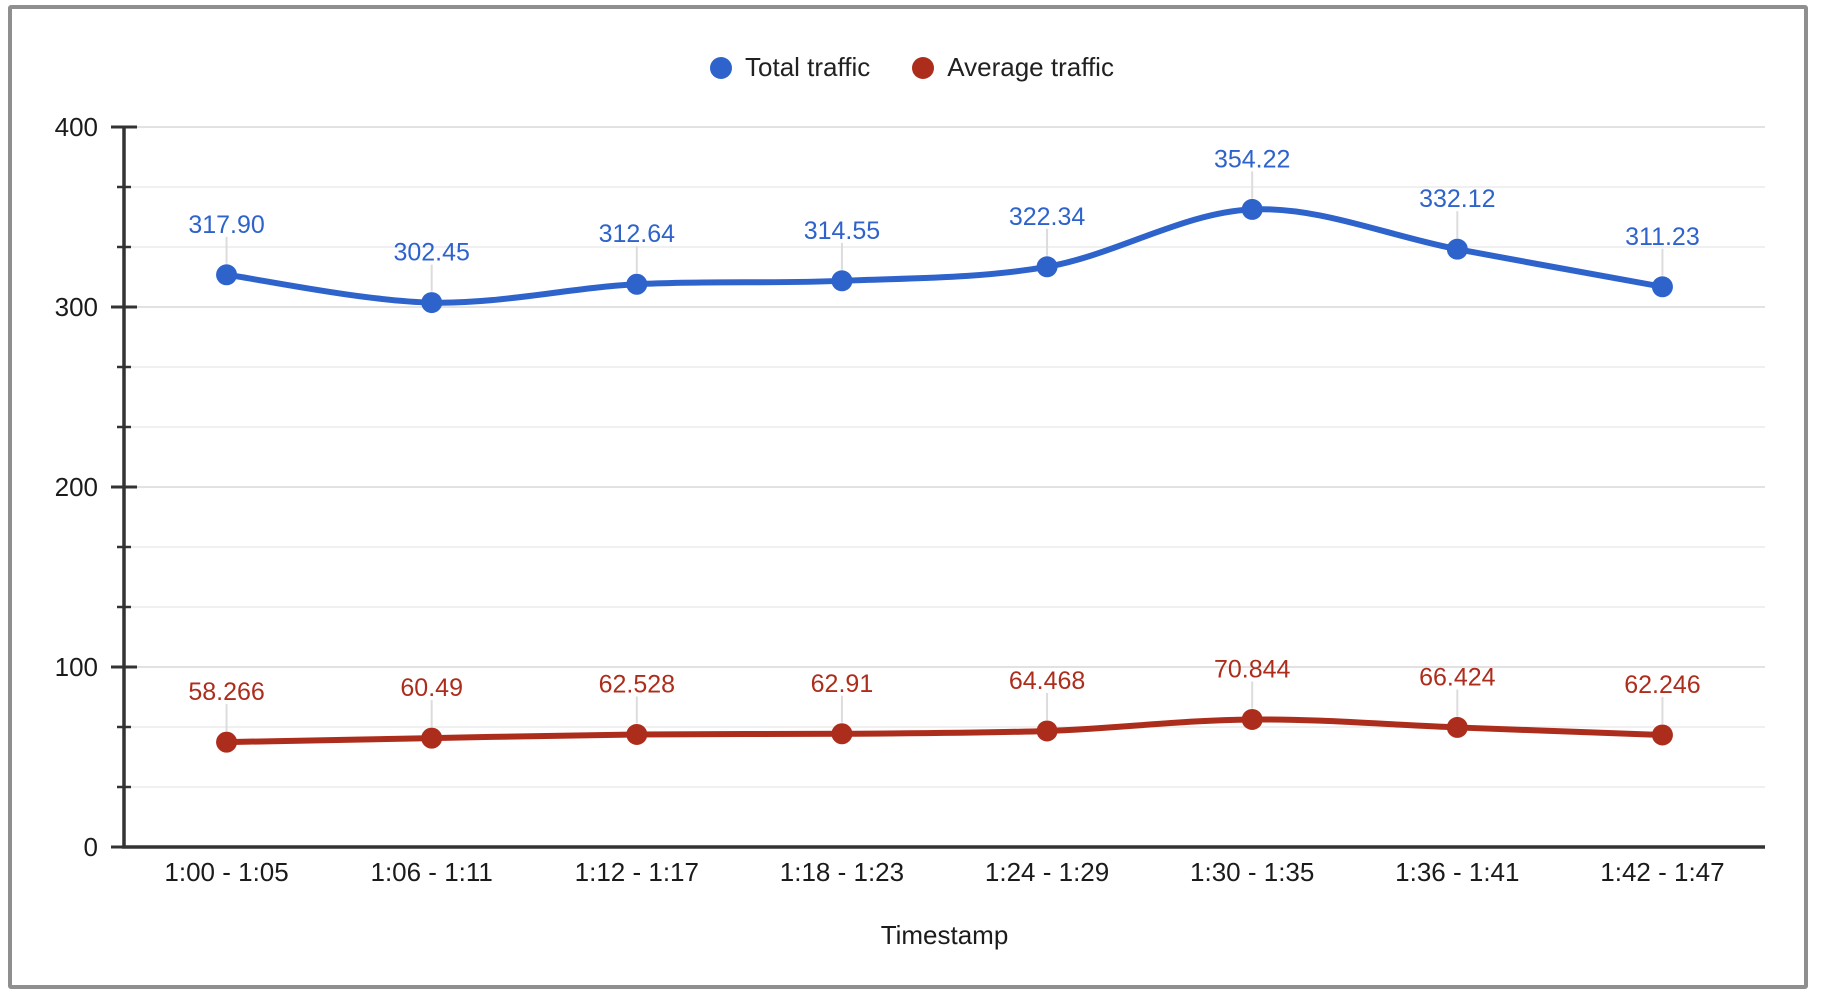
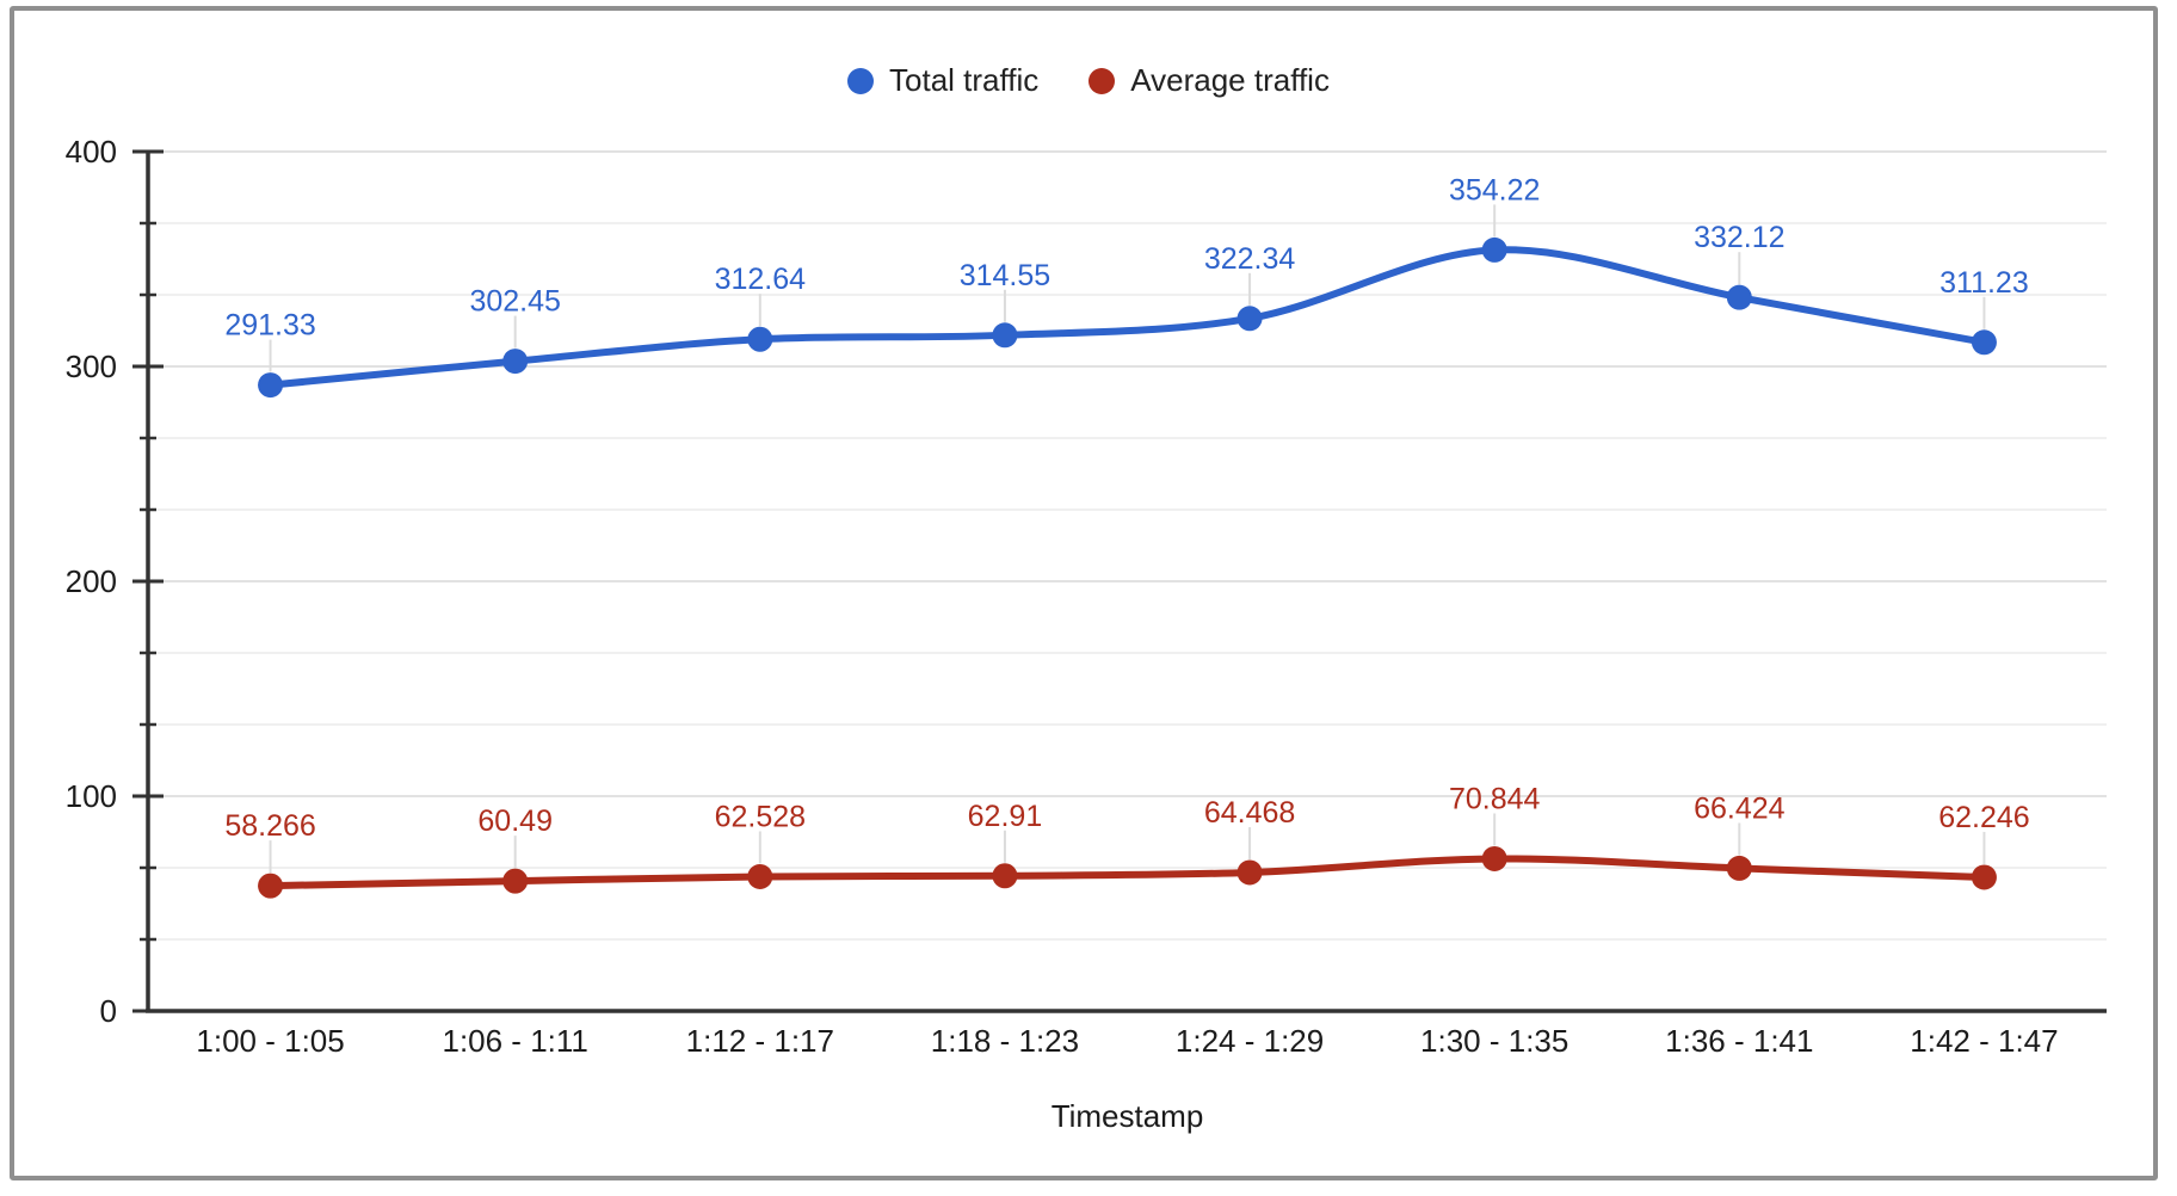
Total traffic/1:00 - 1:05: 317.90 -> 291.33
